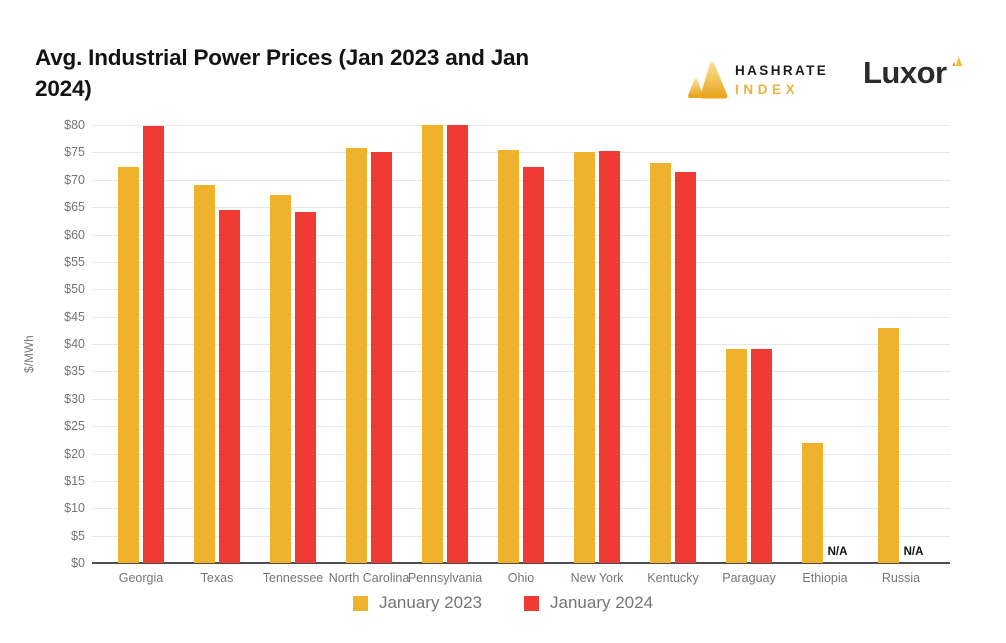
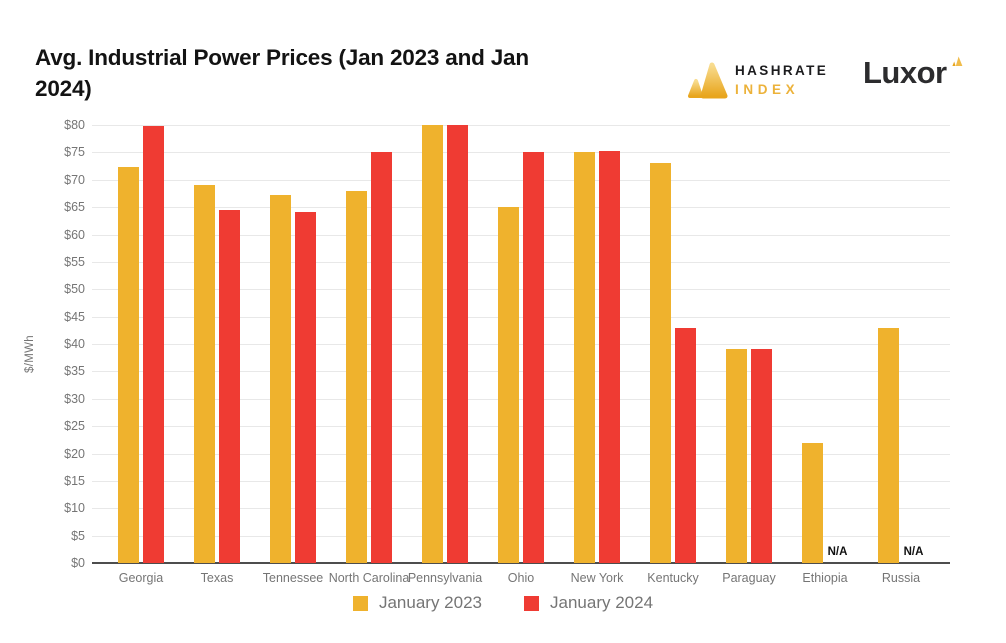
January 2023/North Carolina: $76 -> $68
January 2023/Ohio: $75 -> $65
January 2024/Ohio: $72 -> $75
January 2024/Kentucky: $71 -> $43
